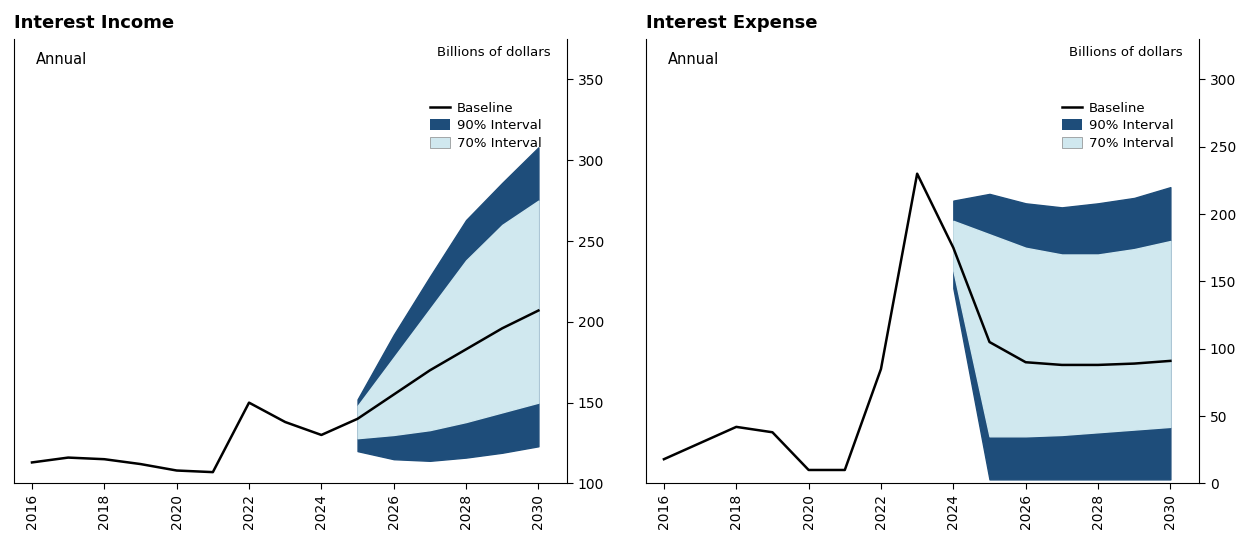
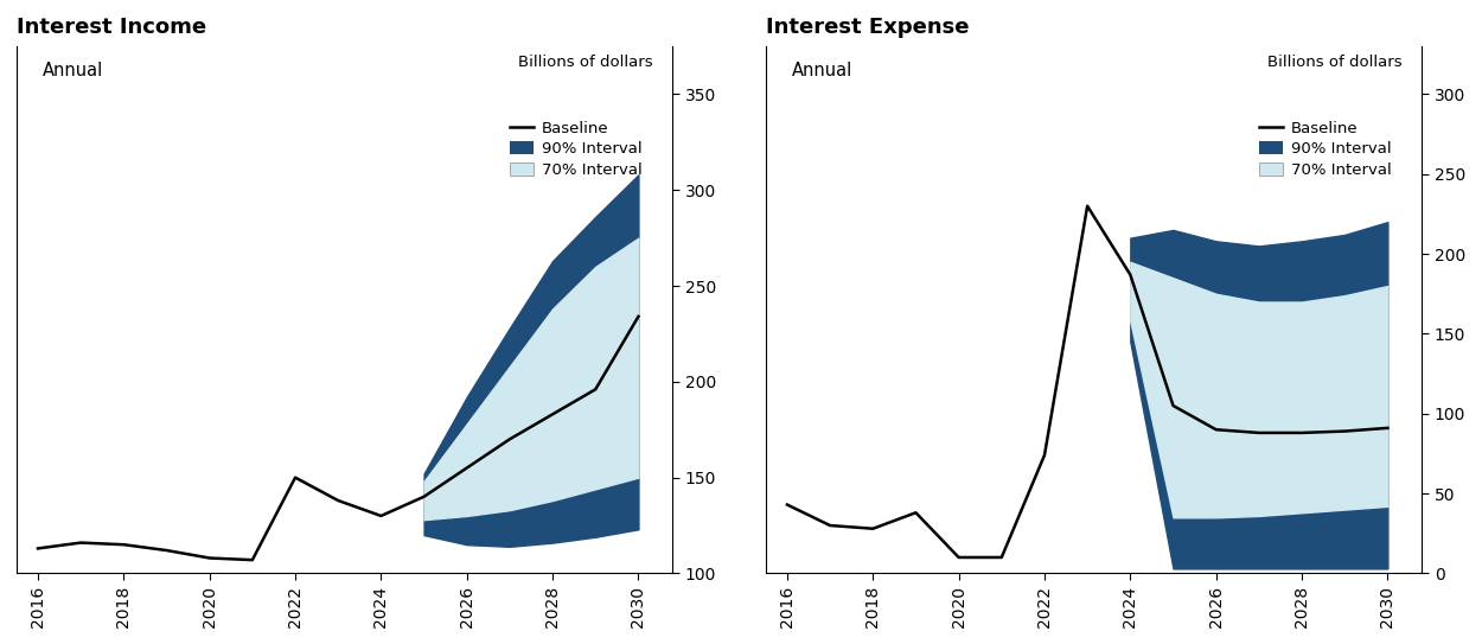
Interest Income/Baseline/2030: 207 -> 234
Interest Expense/Baseline/2016: 18 -> 43
Interest Expense/Baseline/2018: 42 -> 28
Interest Expense/Baseline/2022: 85 -> 74
Interest Expense/Baseline/2024: 175 -> 187
